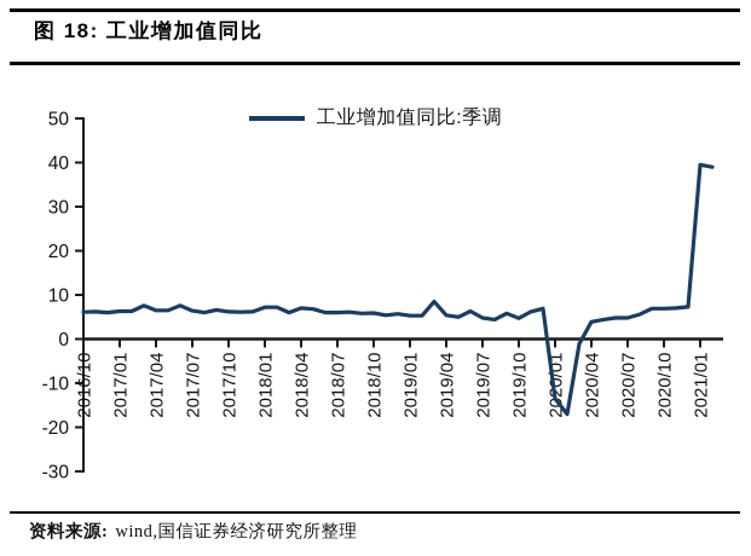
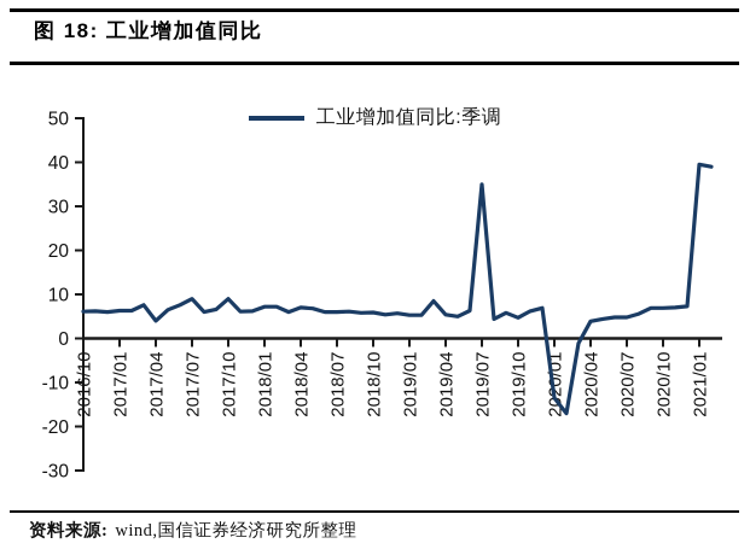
2017/04: 6 -> 4
2017/07: 6 -> 9
2017/10: 6 -> 9
2019/07: 5 -> 35
